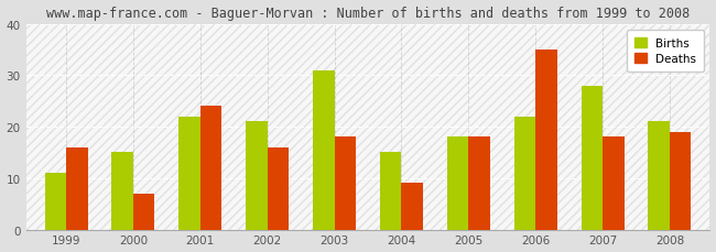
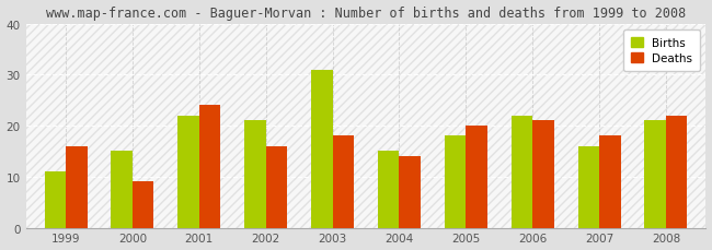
Deaths/2000: 7 -> 9
Deaths/2004: 9 -> 14
Deaths/2005: 18 -> 20
Deaths/2006: 35 -> 21
Births/2007: 28 -> 16
Deaths/2008: 19 -> 22
